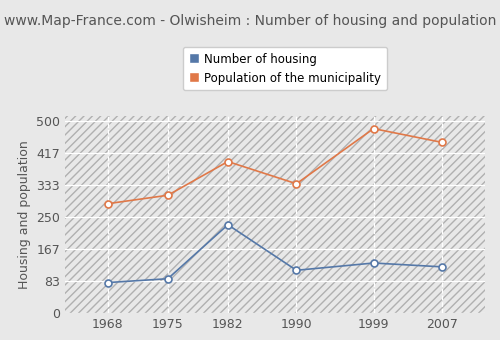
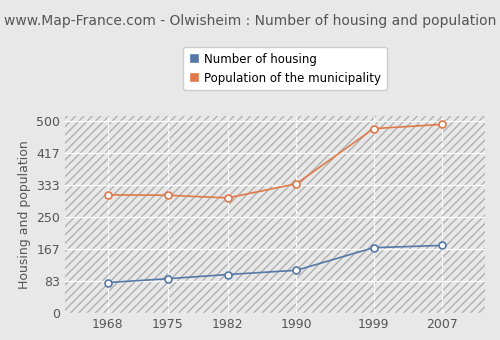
Population of the municipality/1968: 285 -> 308
Number of housing/1982: 230 -> 100
Population of the municipality/1982: 395 -> 300
Number of housing/1999: 130 -> 170
Number of housing/2007: 120 -> 176
Population of the municipality/2007: 445 -> 492
